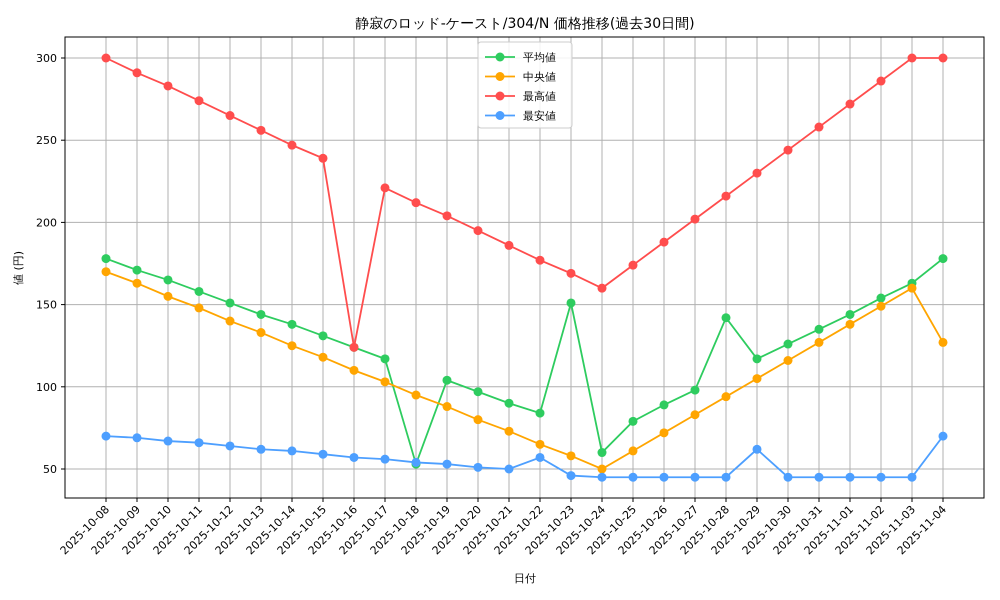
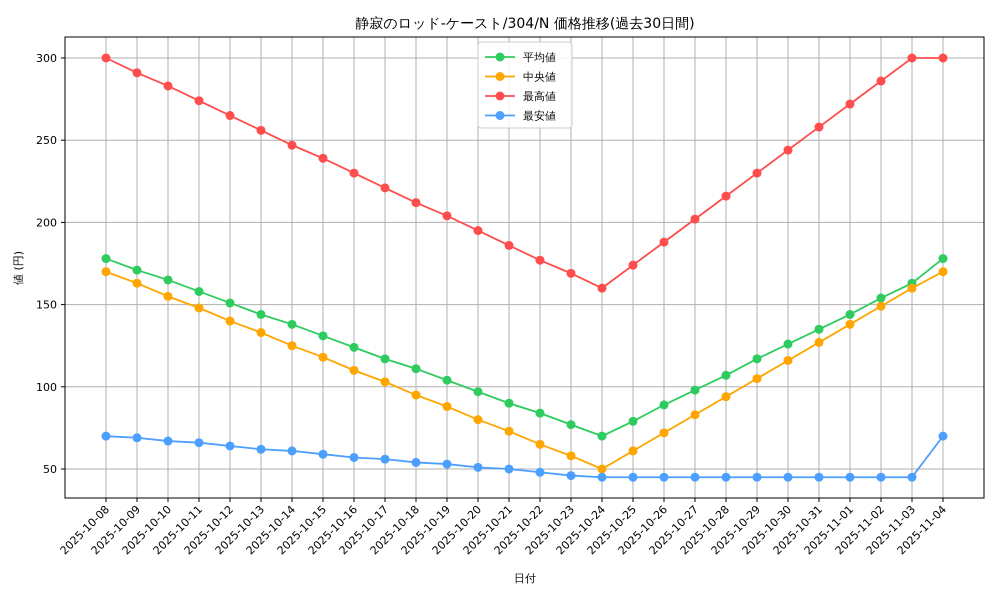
最高値/2025-10-16: 124 -> 230
平均値/2025-10-18: 53 -> 111
最安値/2025-10-22: 57 -> 48
平均値/2025-10-23: 151 -> 77
平均値/2025-10-24: 60 -> 70
平均値/2025-10-28: 142 -> 107
最安値/2025-10-29: 62 -> 45
中央値/2025-11-04: 127 -> 170
